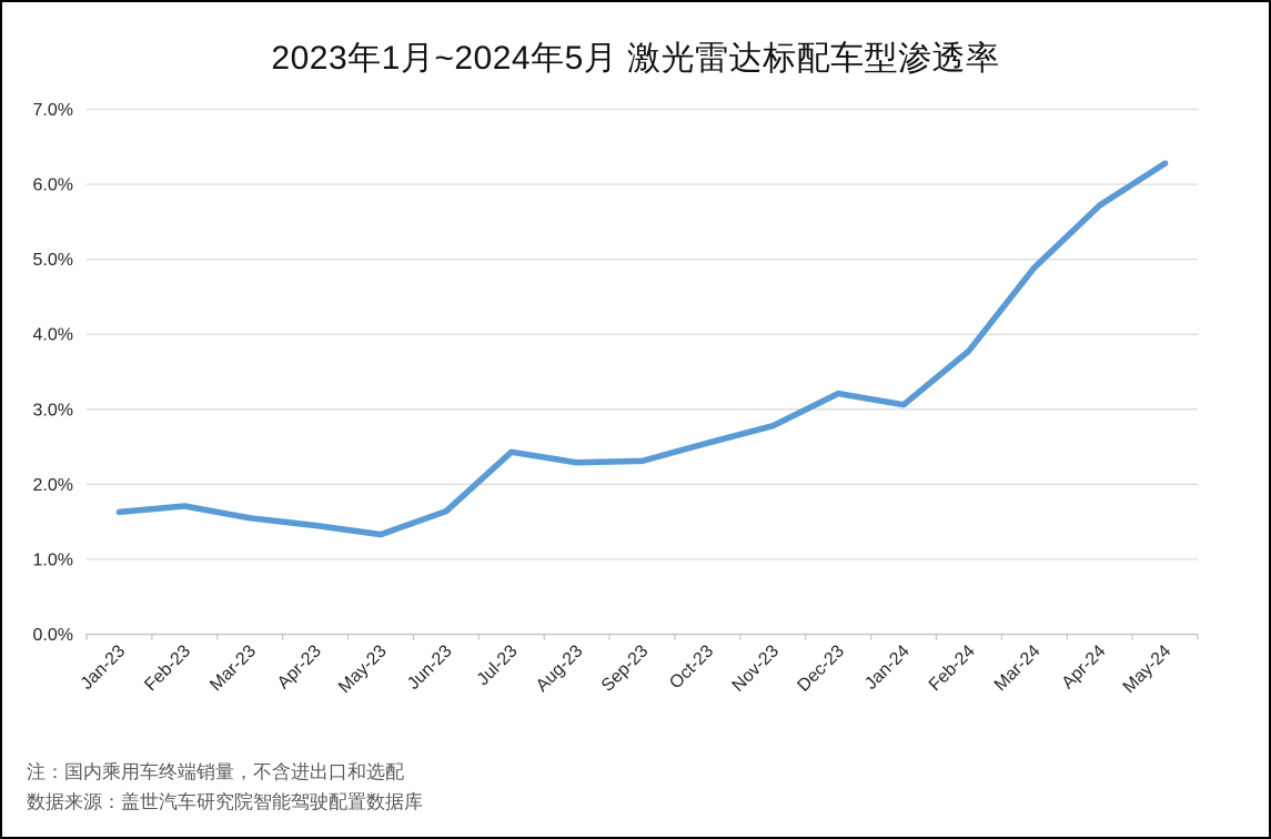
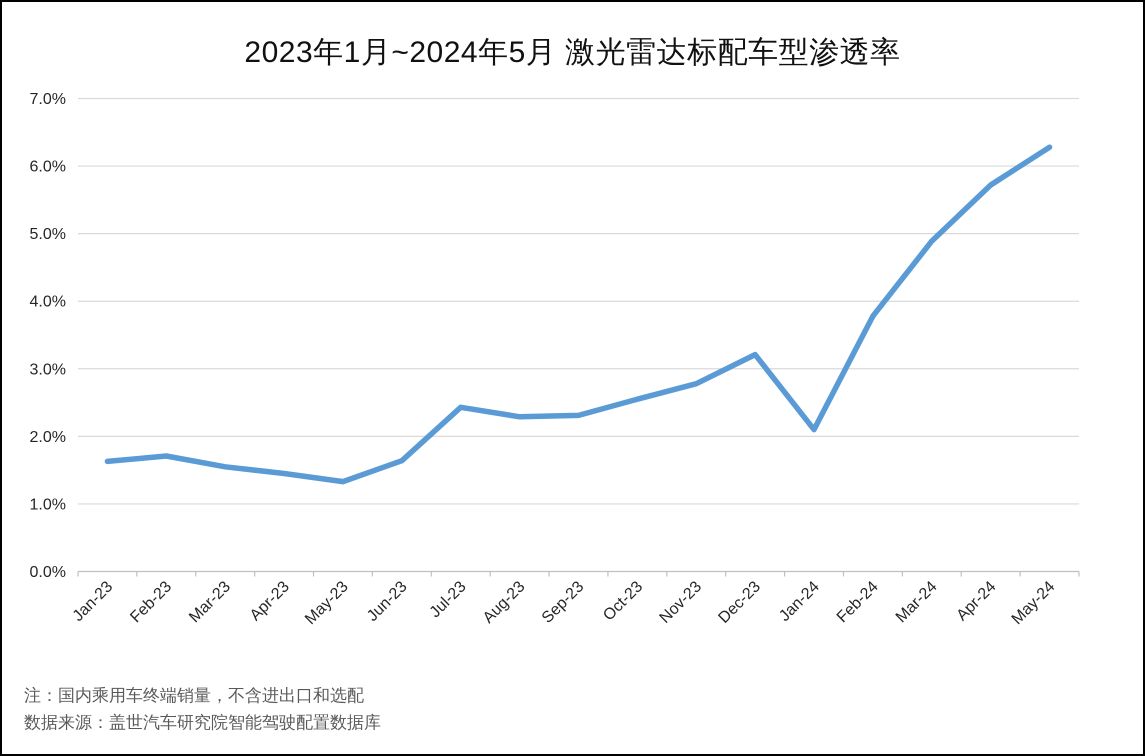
Jan-24: 3.1% -> 2.1%
